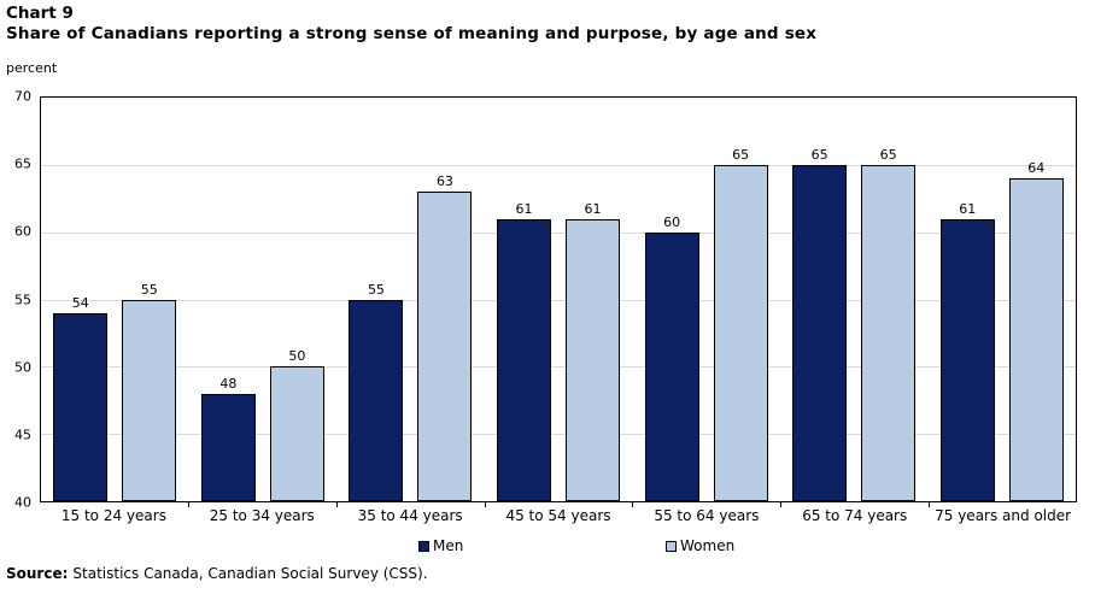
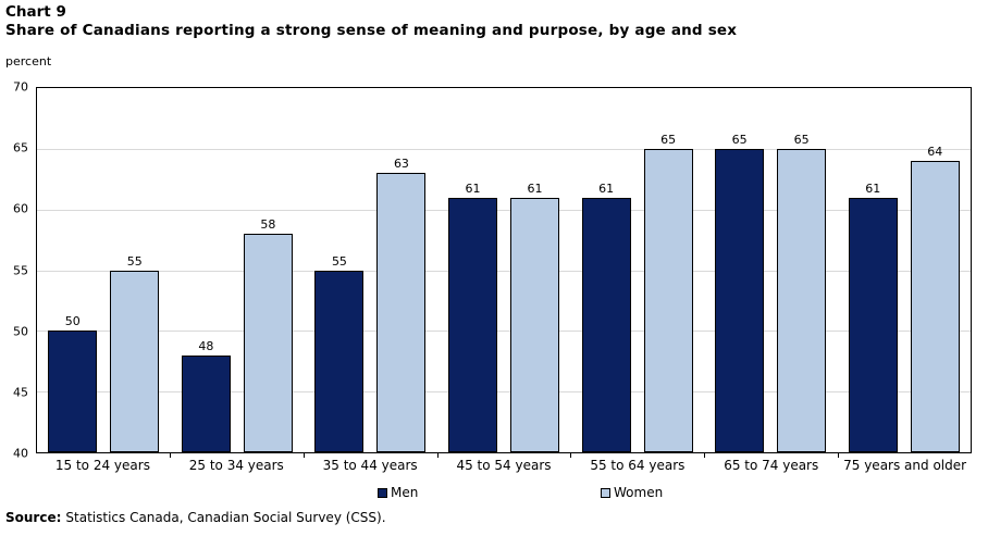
Men/15 to 24 years: 54 -> 50
Women/25 to 34 years: 50 -> 58
Men/55 to 64 years: 60 -> 61
